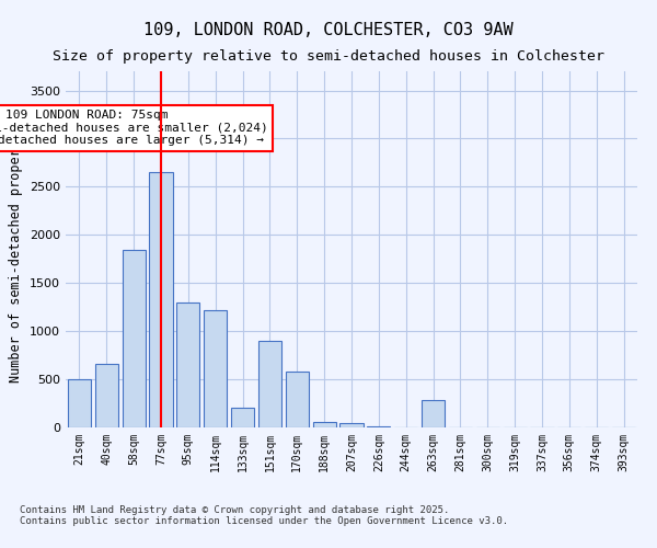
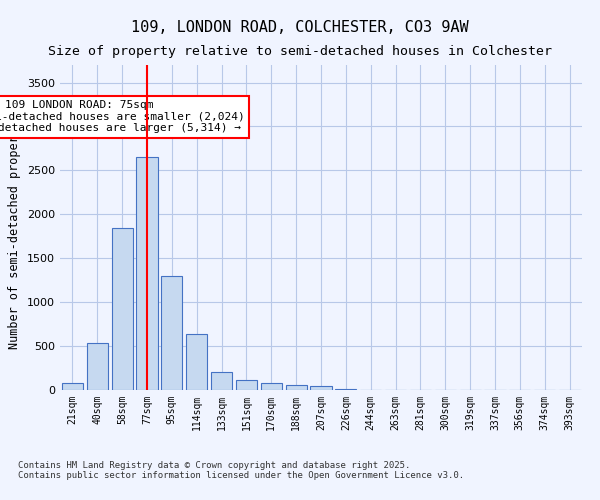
21sqm: 500 -> 80
40sqm: 660 -> 530
114sqm: 1220 -> 640
151sqm: 900 -> 110
170sqm: 580 -> 80
263sqm: 280 -> 0
